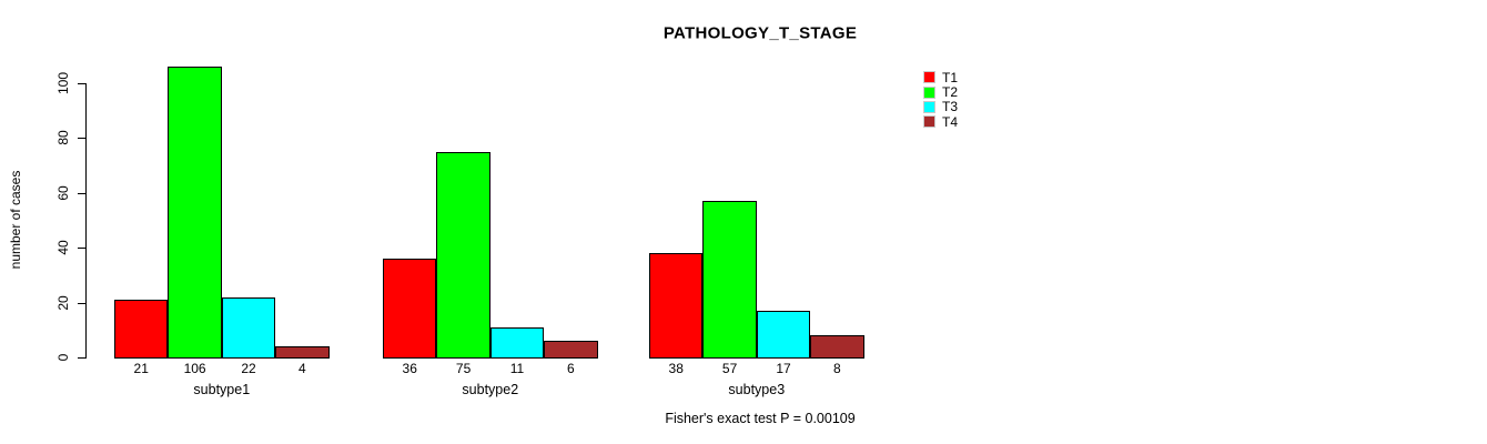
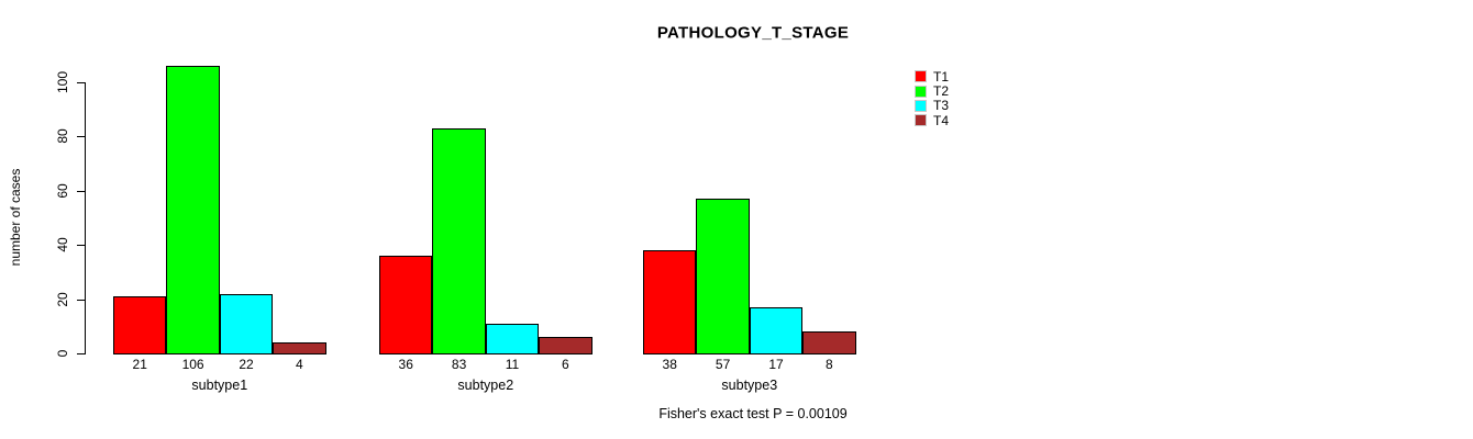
T2/subtype2: 75 -> 83
